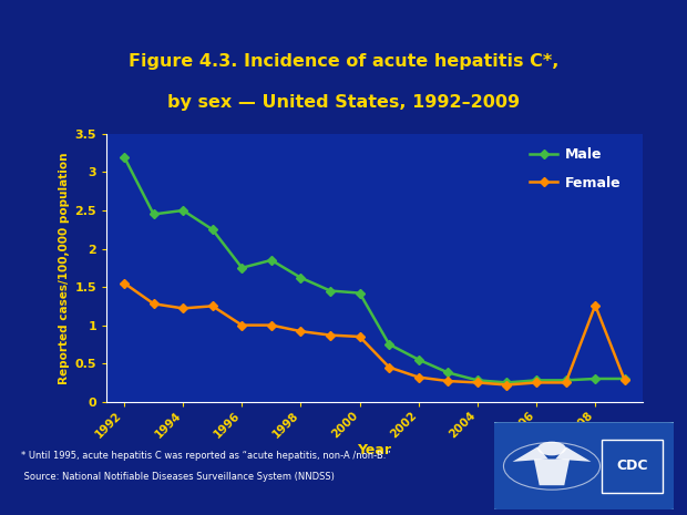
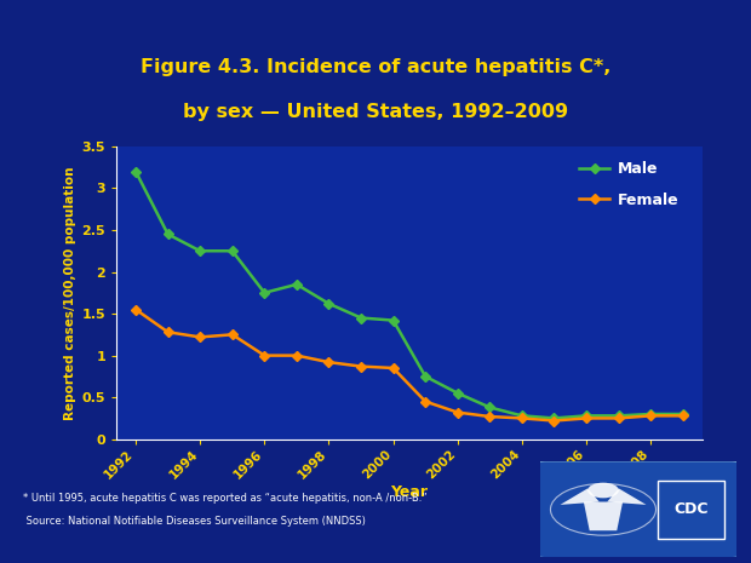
Male/1994: 2.50 -> 2.25
Female/2008: 1.26 -> 0.28
